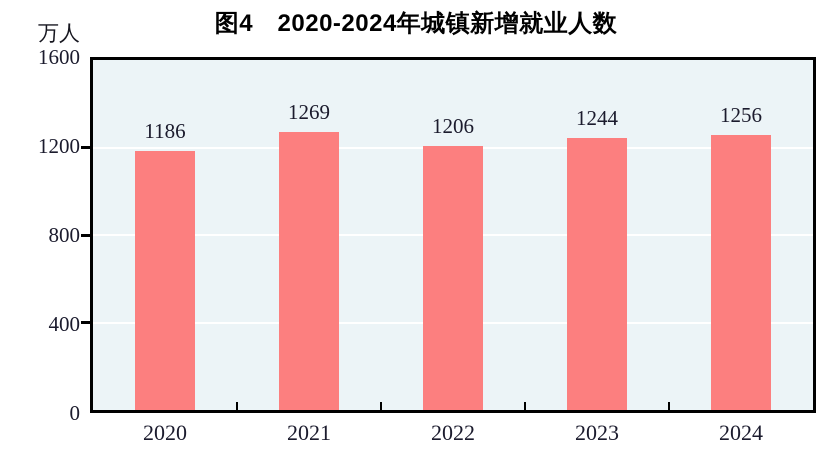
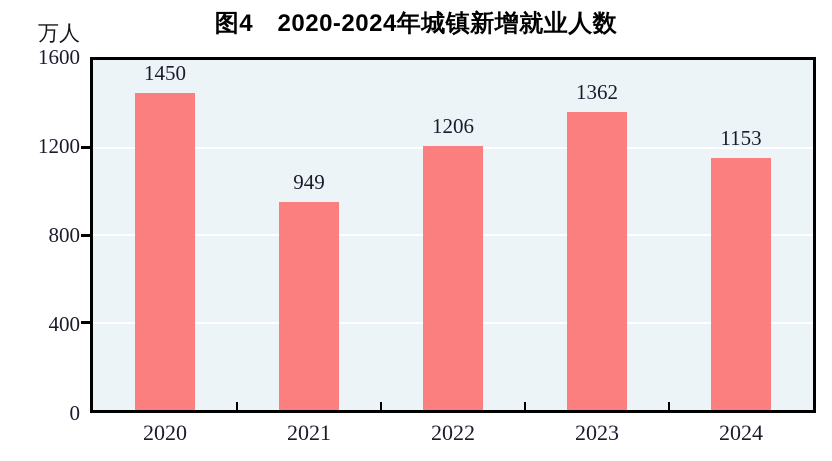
2020: 1186 -> 1450
2021: 1269 -> 949
2023: 1244 -> 1362
2024: 1256 -> 1153
